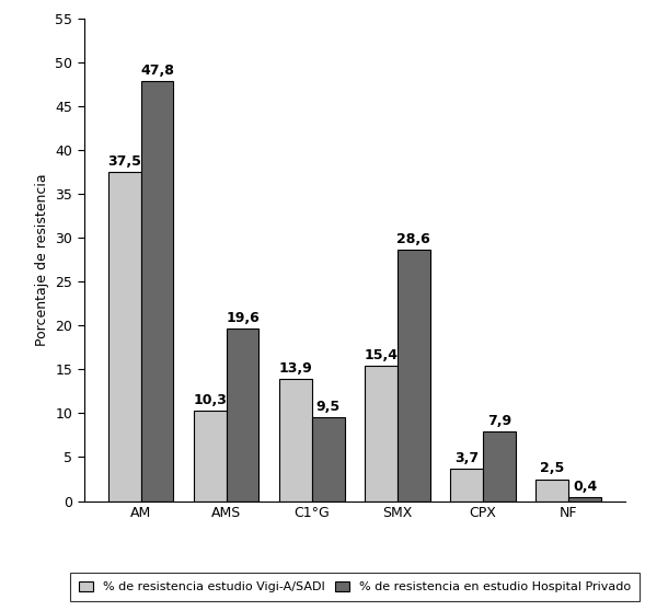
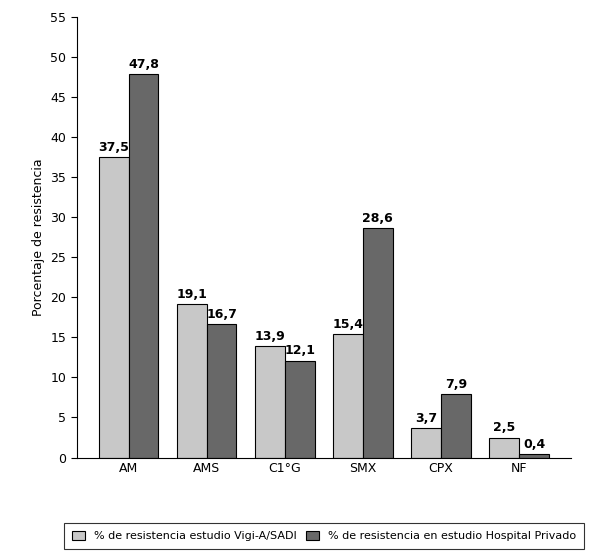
% de resistencia estudio Vigi-A/SADI/AMS: 10,3 -> 19,1
% de resistencia en estudio Hospital Privado/AMS: 19,6 -> 16,7
% de resistencia en estudio Hospital Privado/C1°G: 9,5 -> 12,1
